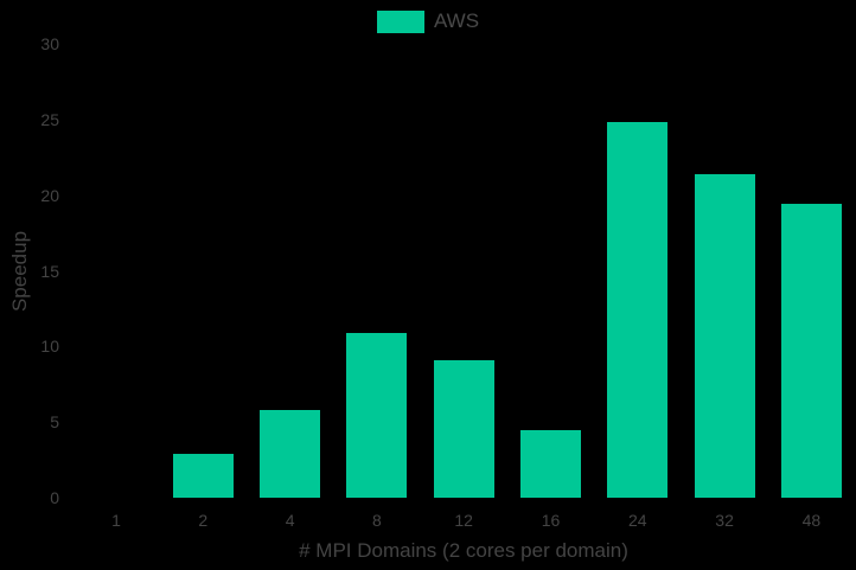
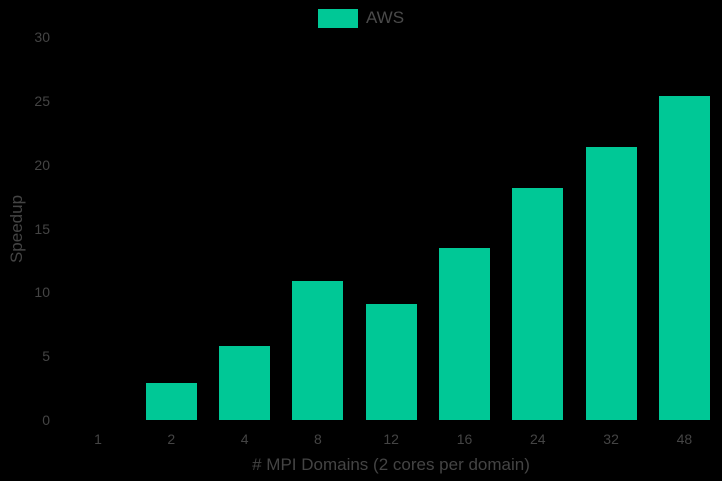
16: 4.5 -> 13.5
24: 24.8 -> 18.2
48: 19.4 -> 25.4
